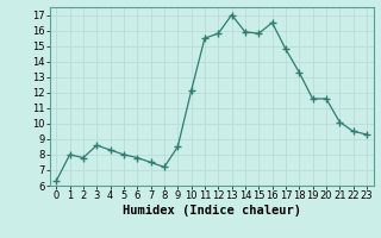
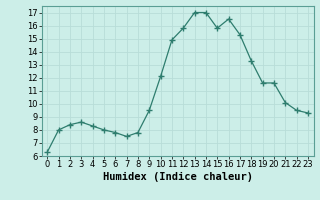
2: 7.8 -> 8.4
8: 7.2 -> 7.8
9: 8.5 -> 9.5
11: 15.5 -> 14.9
14: 15.9 -> 17.0
17: 14.8 -> 15.3
